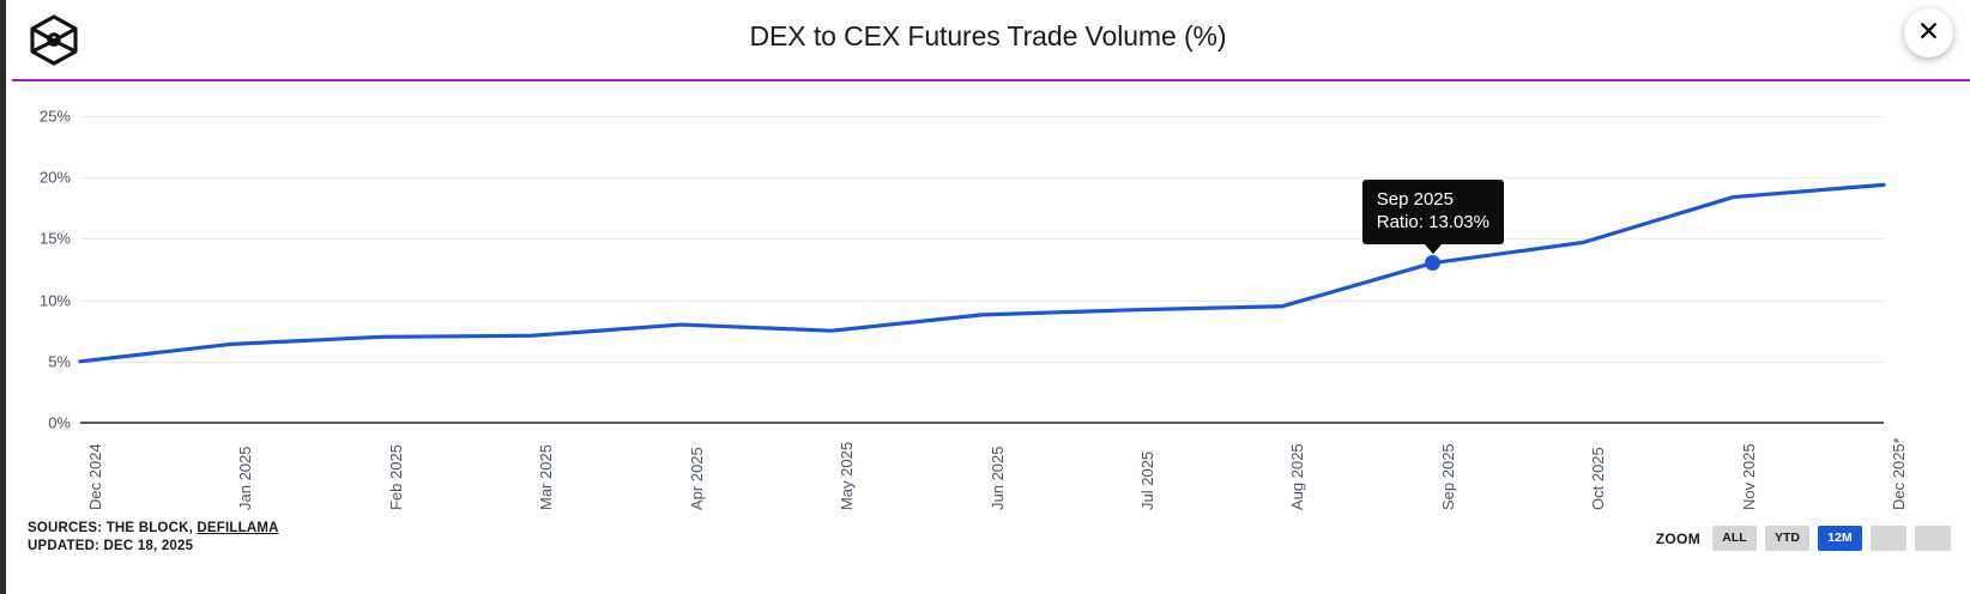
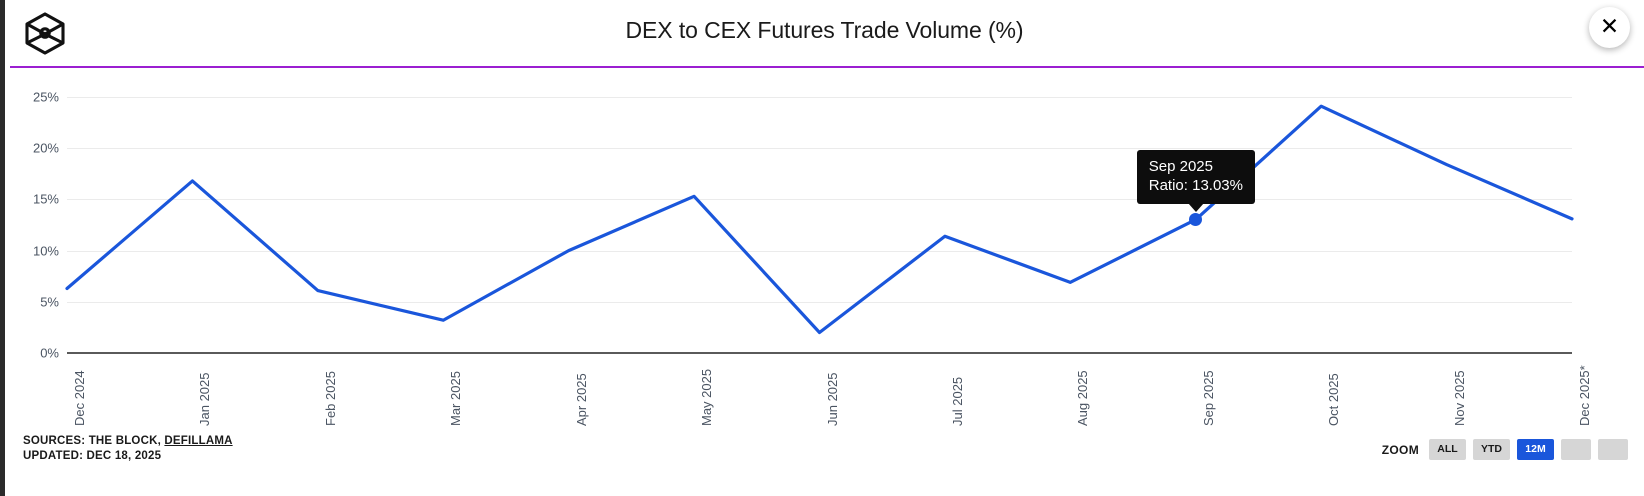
Dec 2024: 5.0% -> 6.3%
Jan 2025: 6.4% -> 16.8%
Feb 2025: 7.0% -> 6.1%
Mar 2025: 7.1% -> 3.2%
Apr 2025: 8.0% -> 10.0%
May 2025: 7.5% -> 15.3%
Jun 2025: 8.8% -> 2.0%
Jul 2025: 9.2% -> 11.4%
Aug 2025: 9.5% -> 6.9%
Oct 2025: 14.7% -> 24.1%
Dec 2025*: 19.4% -> 13.1%
